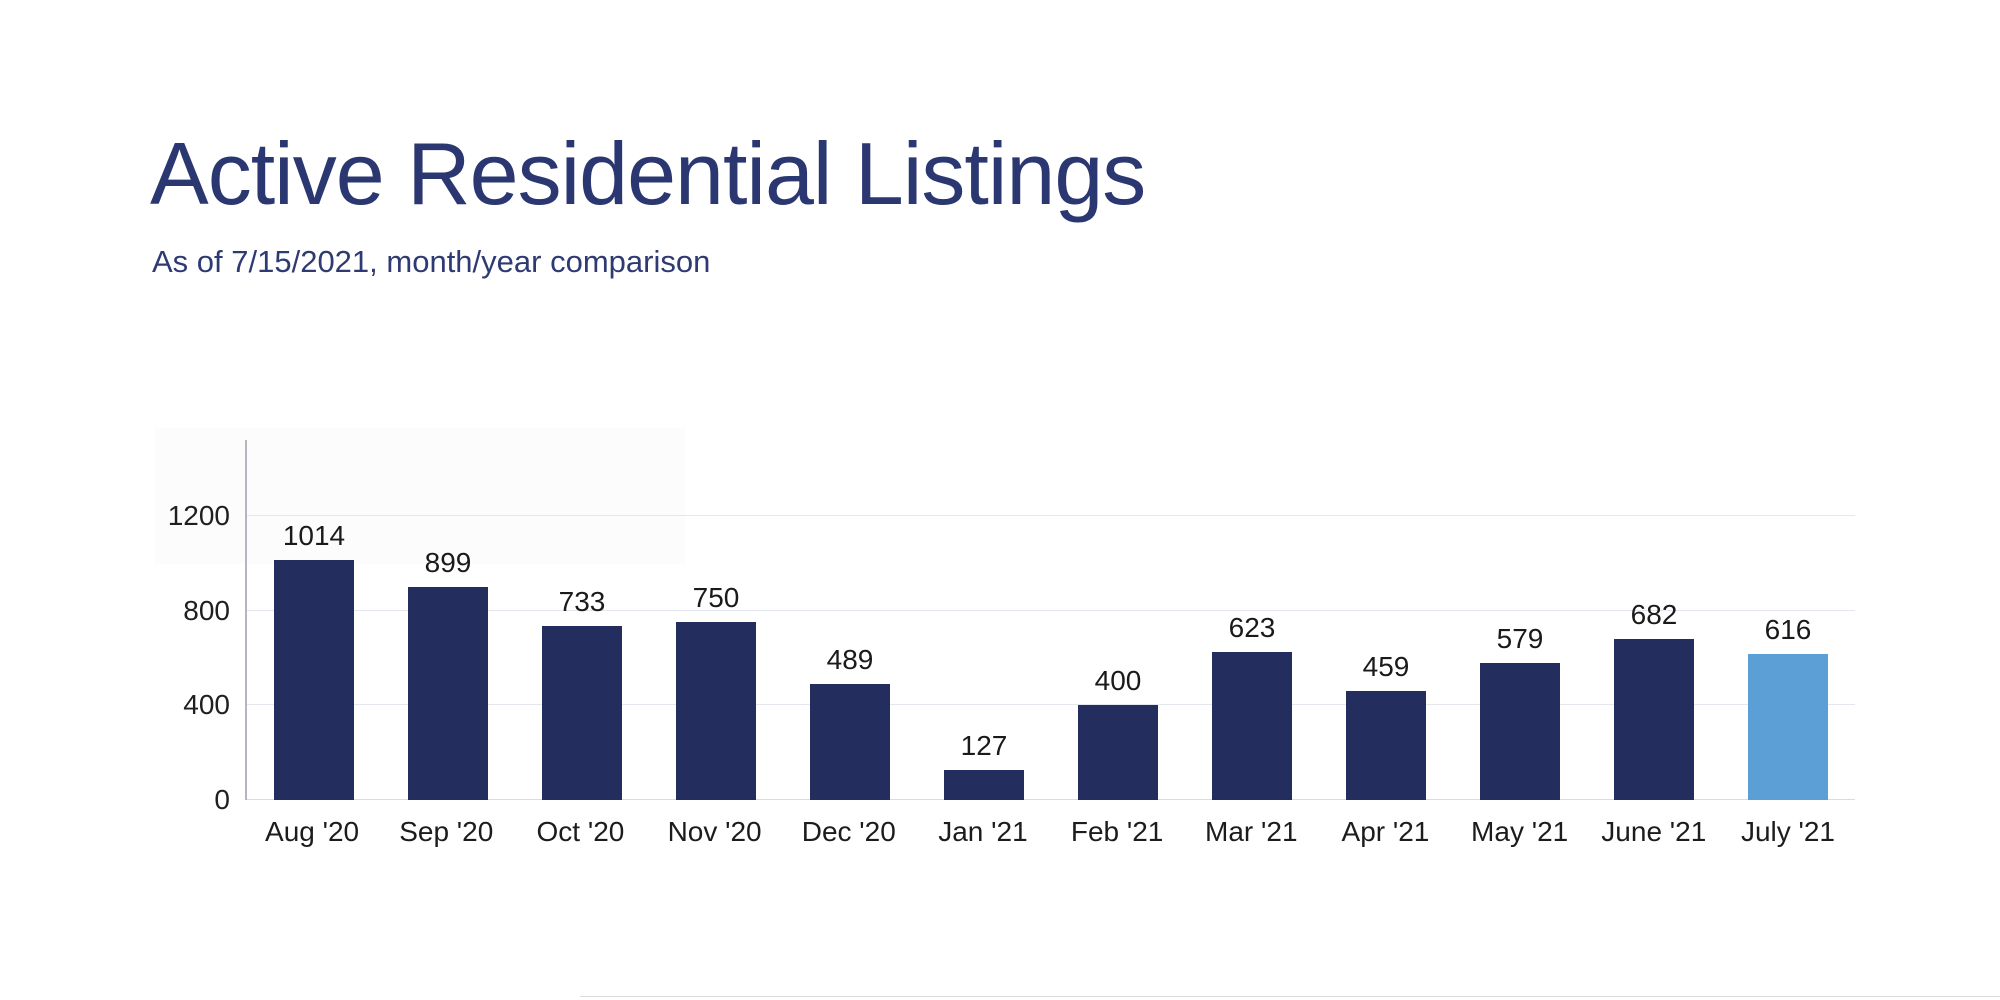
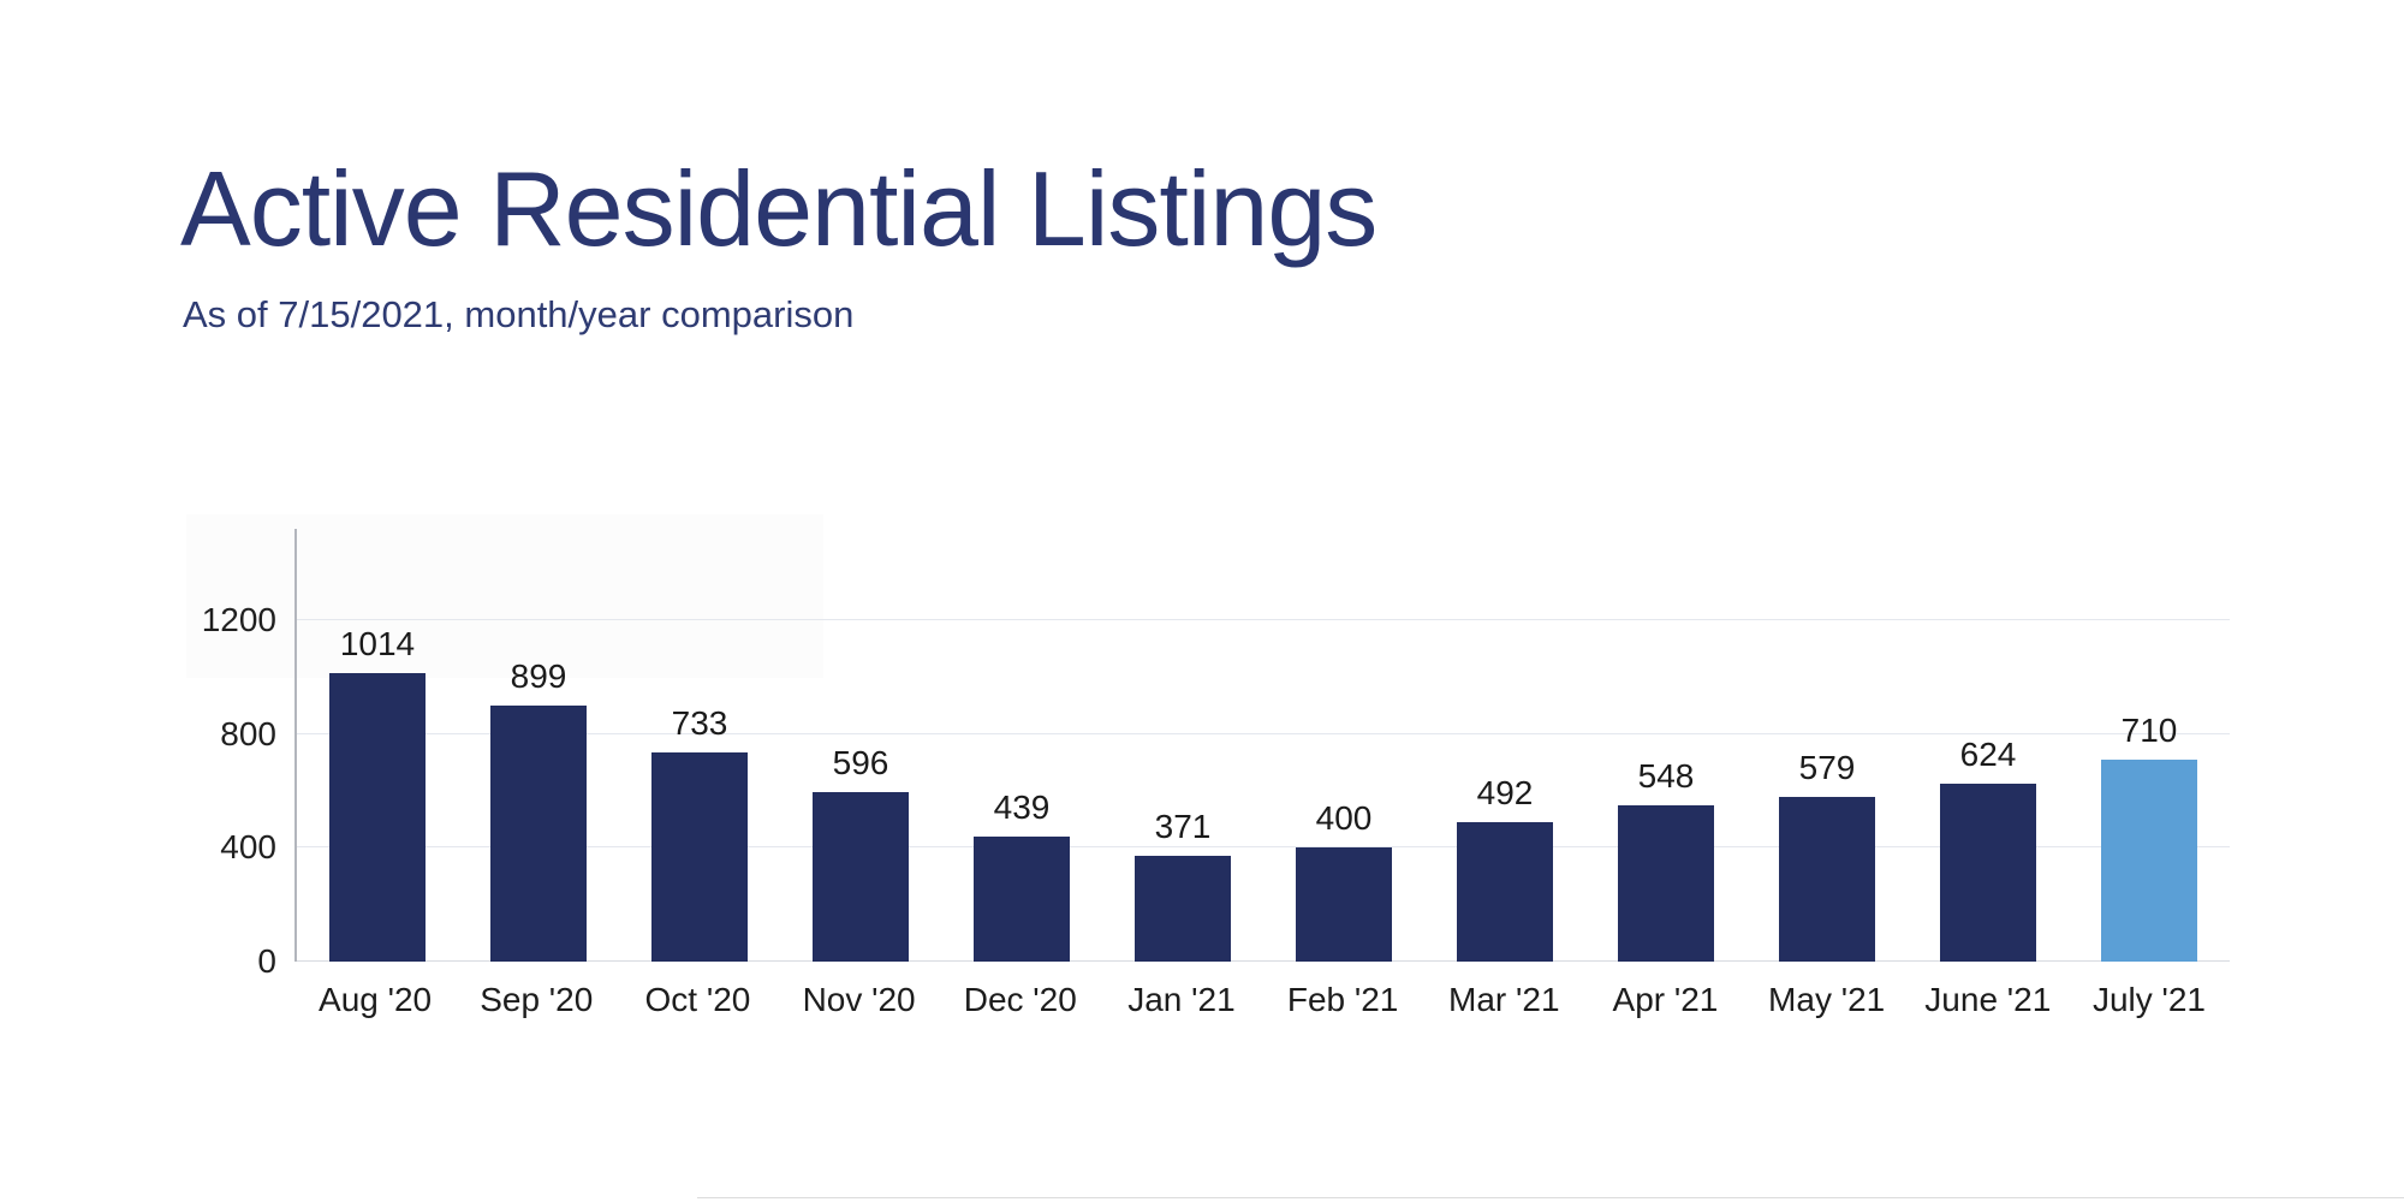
Nov '20: 750 -> 596
Dec '20: 489 -> 439
Jan '21: 127 -> 371
Mar '21: 623 -> 492
Apr '21: 459 -> 548
June '21: 682 -> 624
July '21: 616 -> 710
